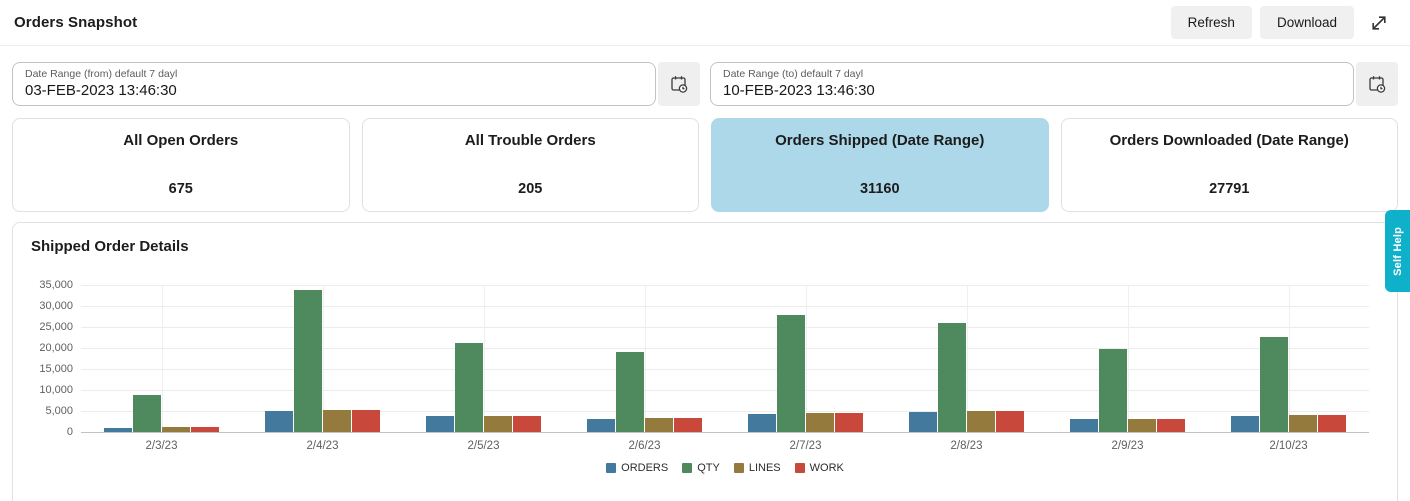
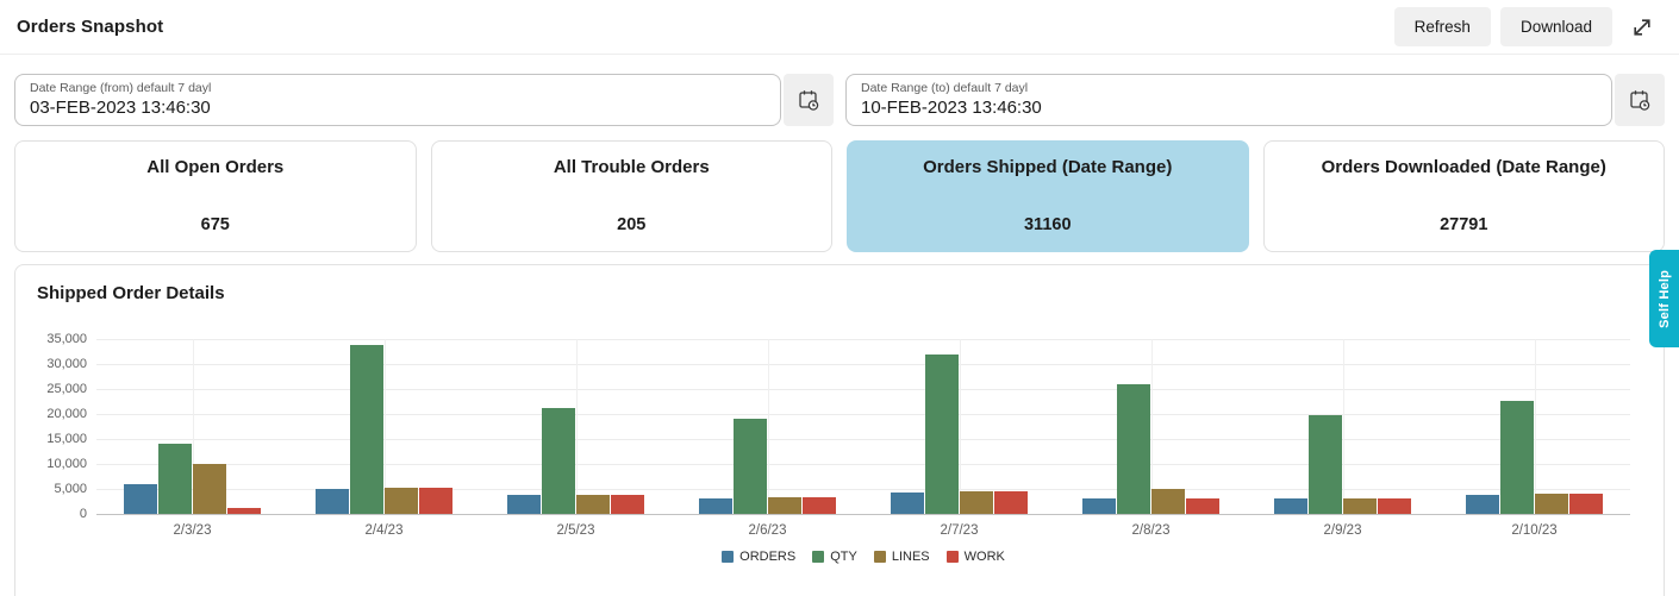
ORDERS/2/3/23: 1000 -> 6000
QTY/2/3/23: 9000 -> 14000
LINES/2/3/23: 1000 -> 10000
QTY/2/7/23: 28000 -> 32000
ORDERS/2/8/23: 5000 -> 3000
WORK/2/8/23: 5000 -> 3000
